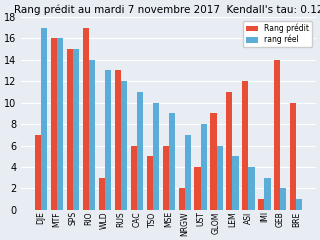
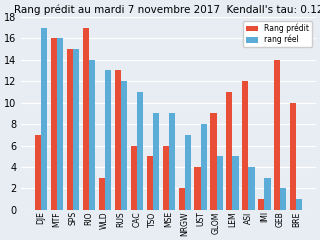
rang réel/TSO: 10 -> 9
rang réel/GLOM: 6 -> 5
